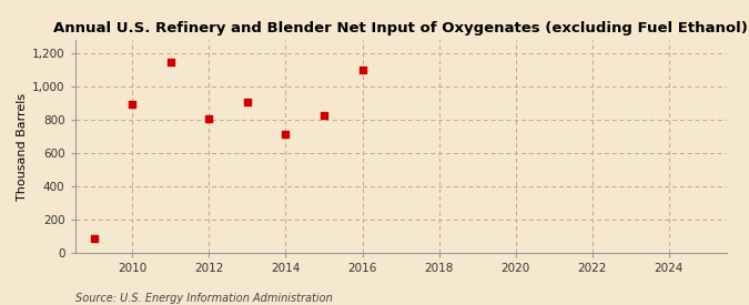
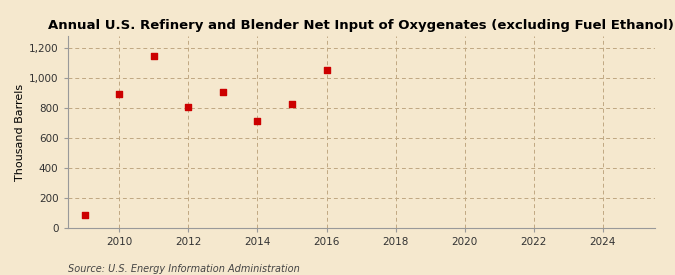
2016: 1,100 -> 1,060
